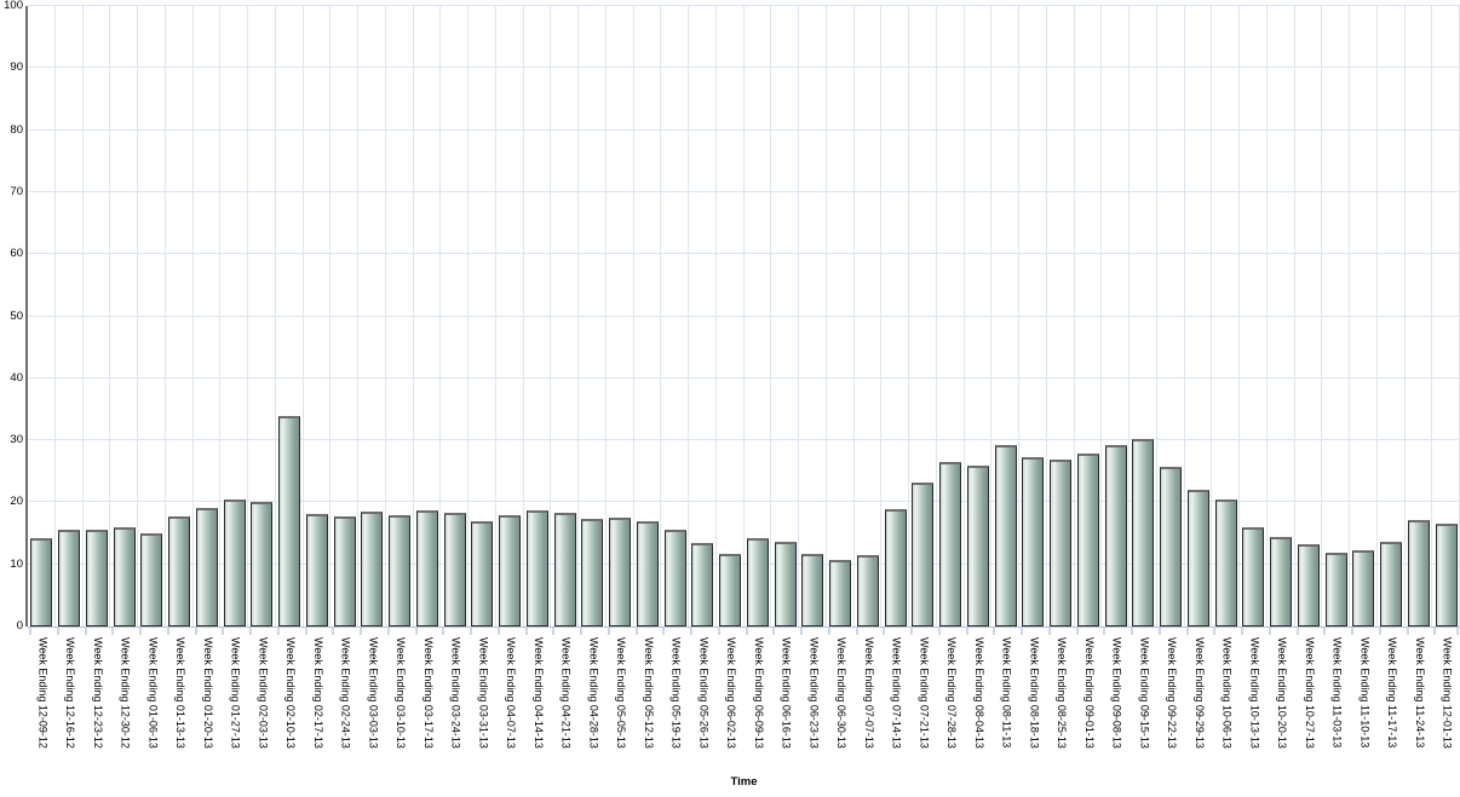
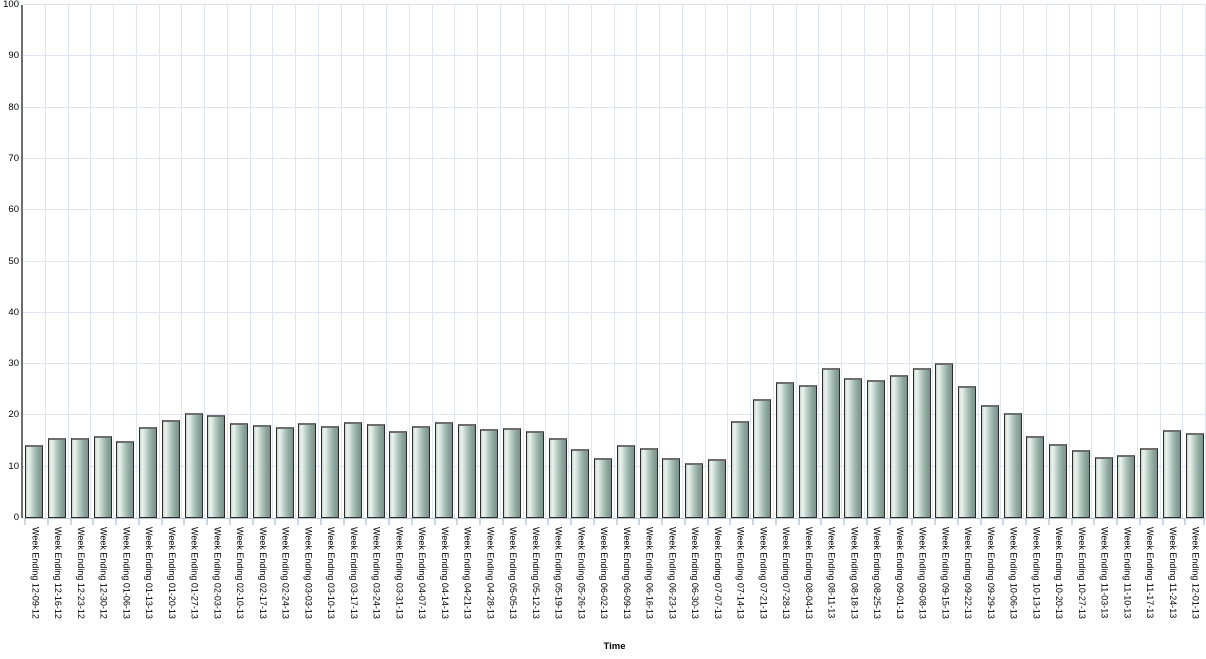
Week Ending 02-10-13: 34 -> 18
